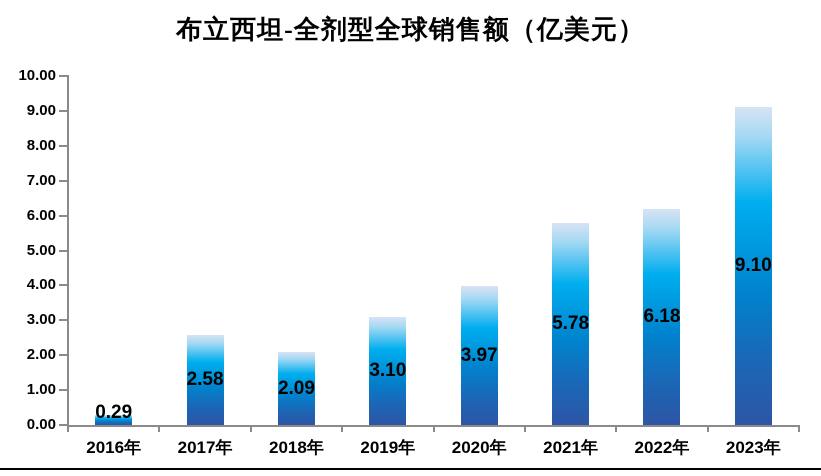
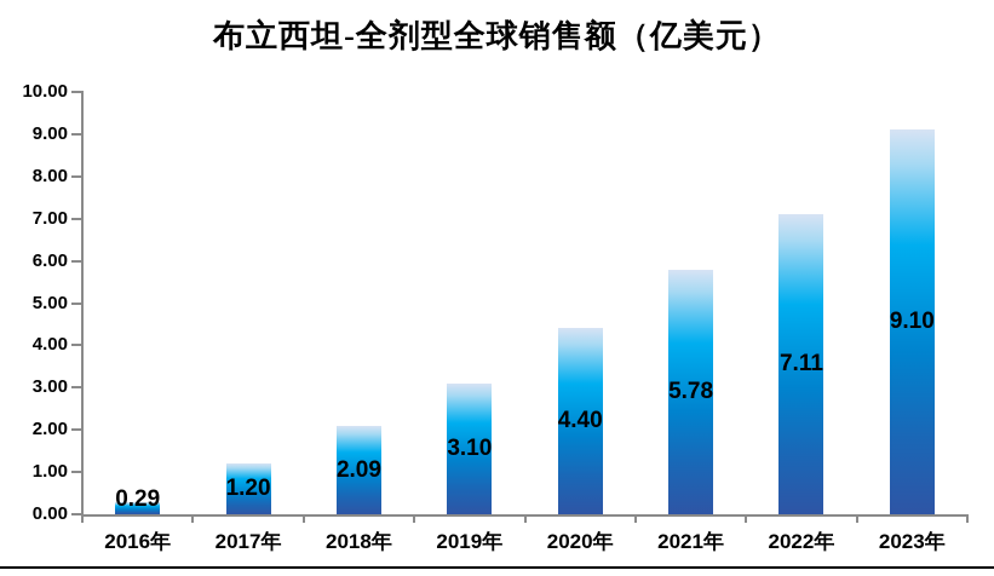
2017年: 2.58 -> 1.20
2020年: 3.97 -> 4.40
2022年: 6.18 -> 7.11
